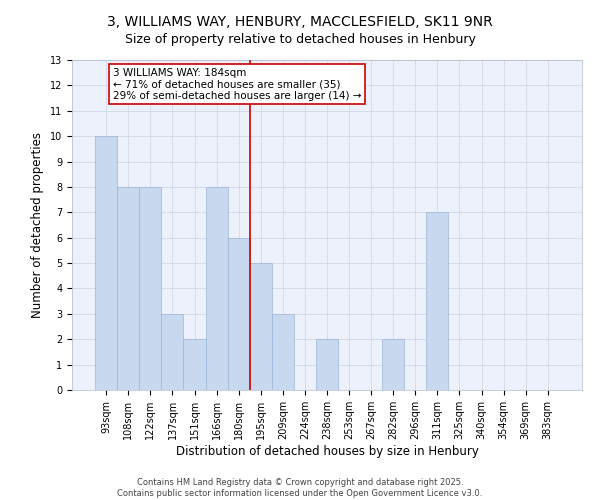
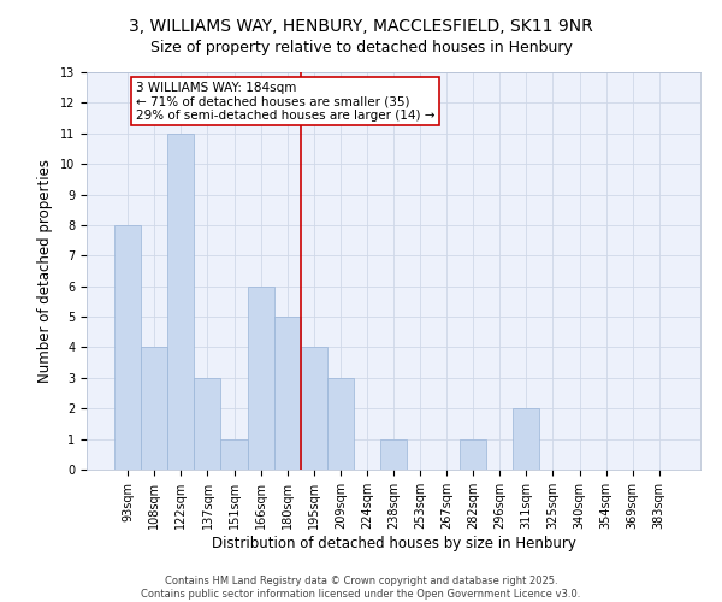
93sqm: 10 -> 8
108sqm: 8 -> 4
122sqm: 8 -> 11
151sqm: 2 -> 1
166sqm: 8 -> 6
180sqm: 6 -> 5
195sqm: 5 -> 4
238sqm: 2 -> 1
282sqm: 2 -> 1
311sqm: 7 -> 2
